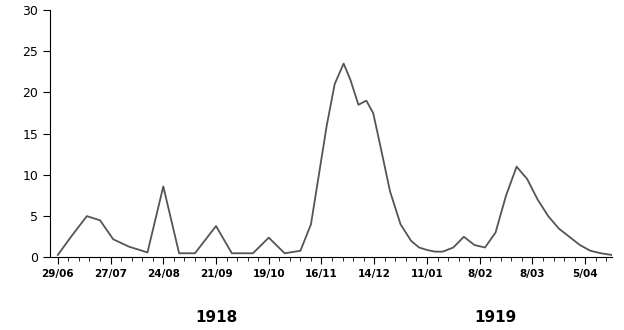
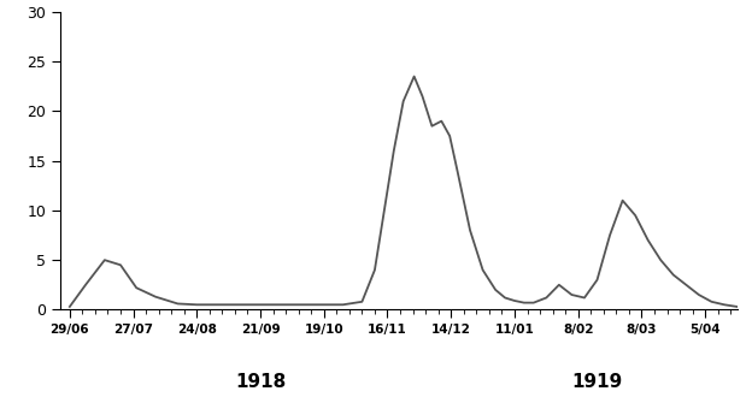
24/08: 8.6 -> 0.5
21/09: 3.8 -> 0.5
19/10: 2.4 -> 0.5
